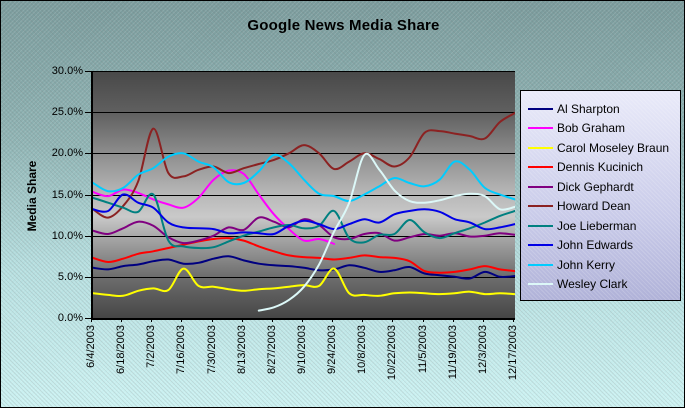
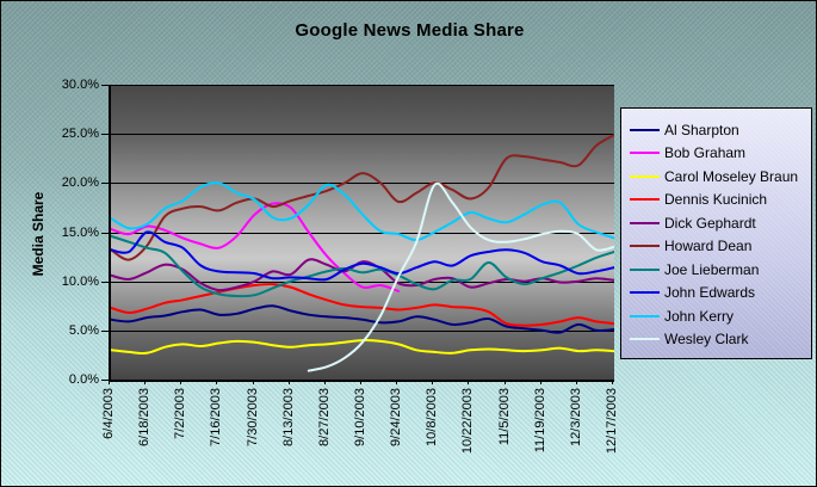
Howard Dean/7/2/2003: 23% -> 17%
Joe Lieberman/7/2/2003: 15% -> 11%
Carol Moseley Braun/7/16/2003: 6% -> 4%
Carol Moseley Braun/9/24/2003: 6% -> 4%
Joe Lieberman/9/24/2003: 13% -> 11%
John Kerry/11/19/2003: 19% -> 18%
